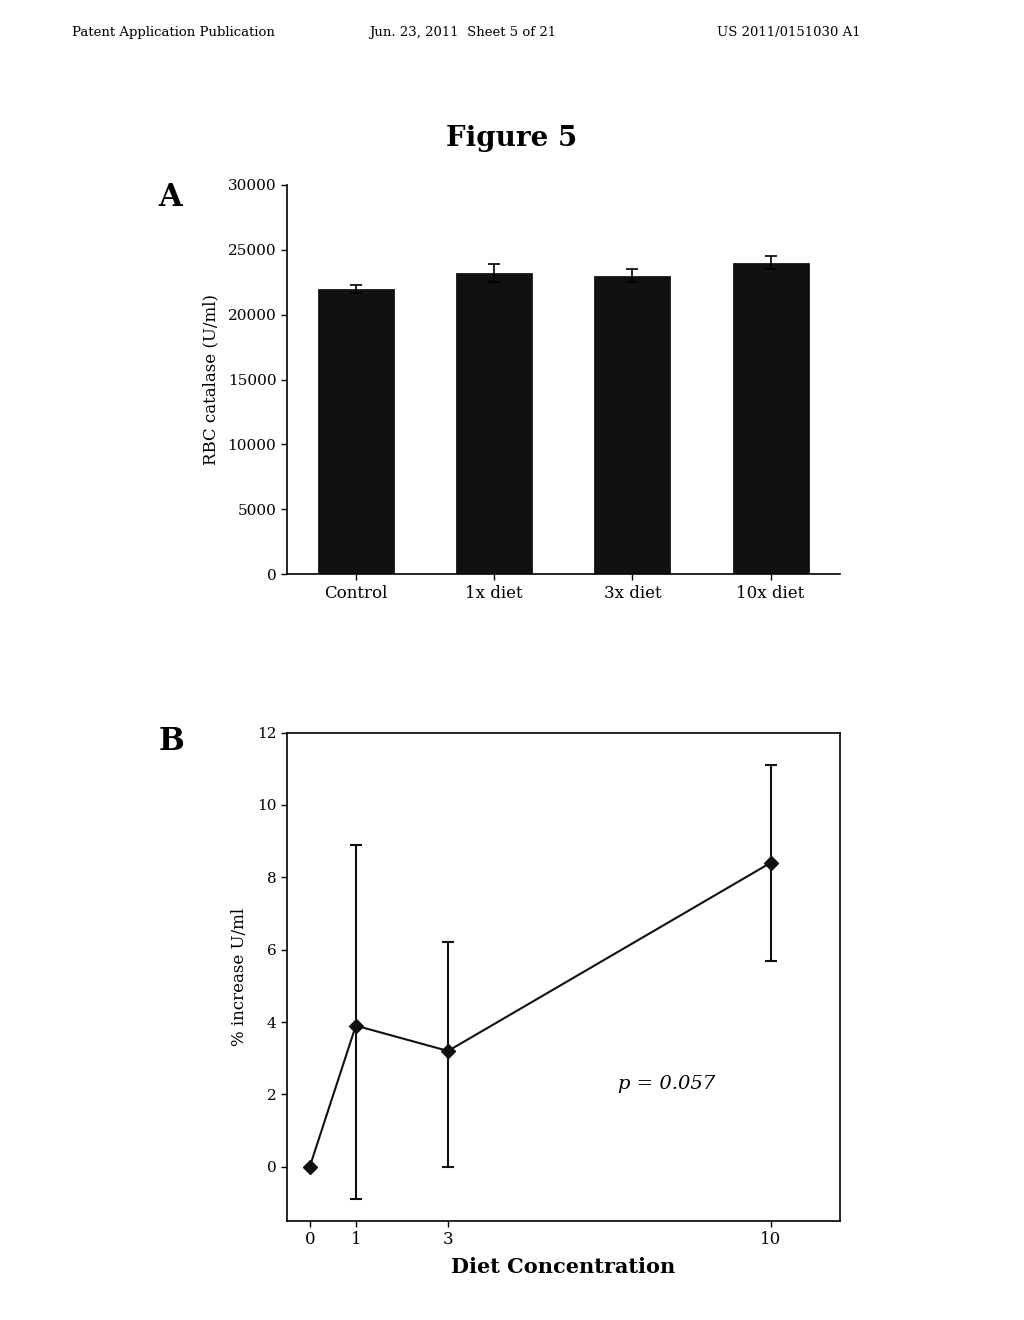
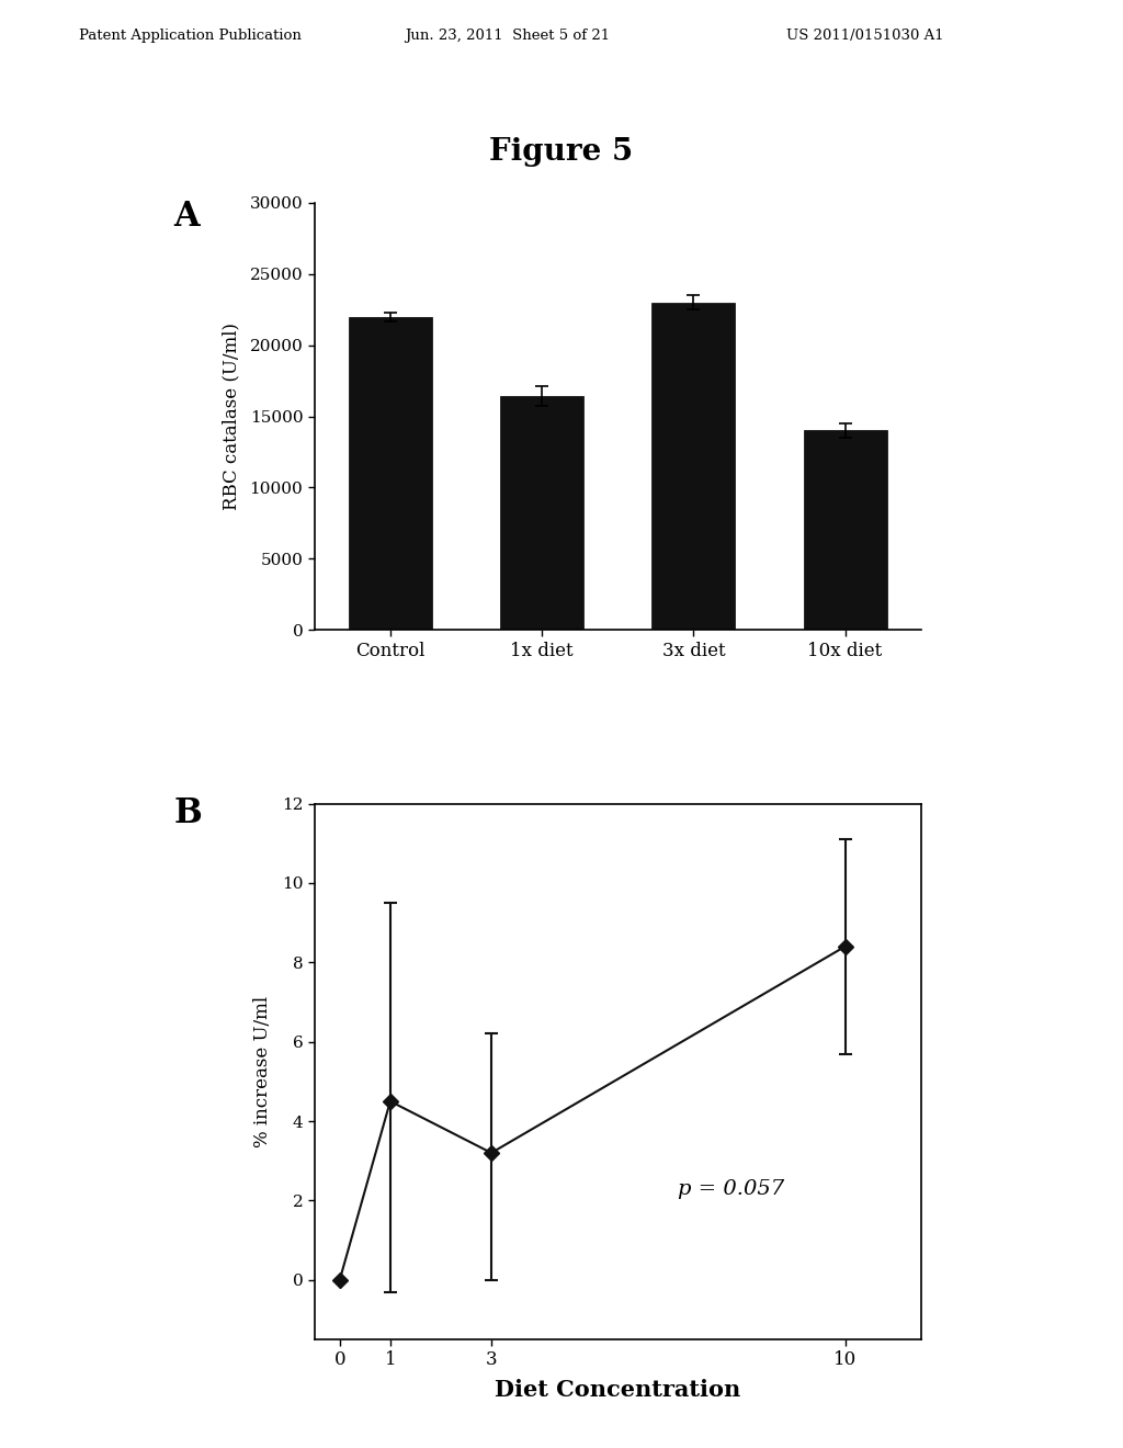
1x diet: 23200 -> 16400
10x diet: 24000 -> 14000
1: 3.9 -> 4.5
